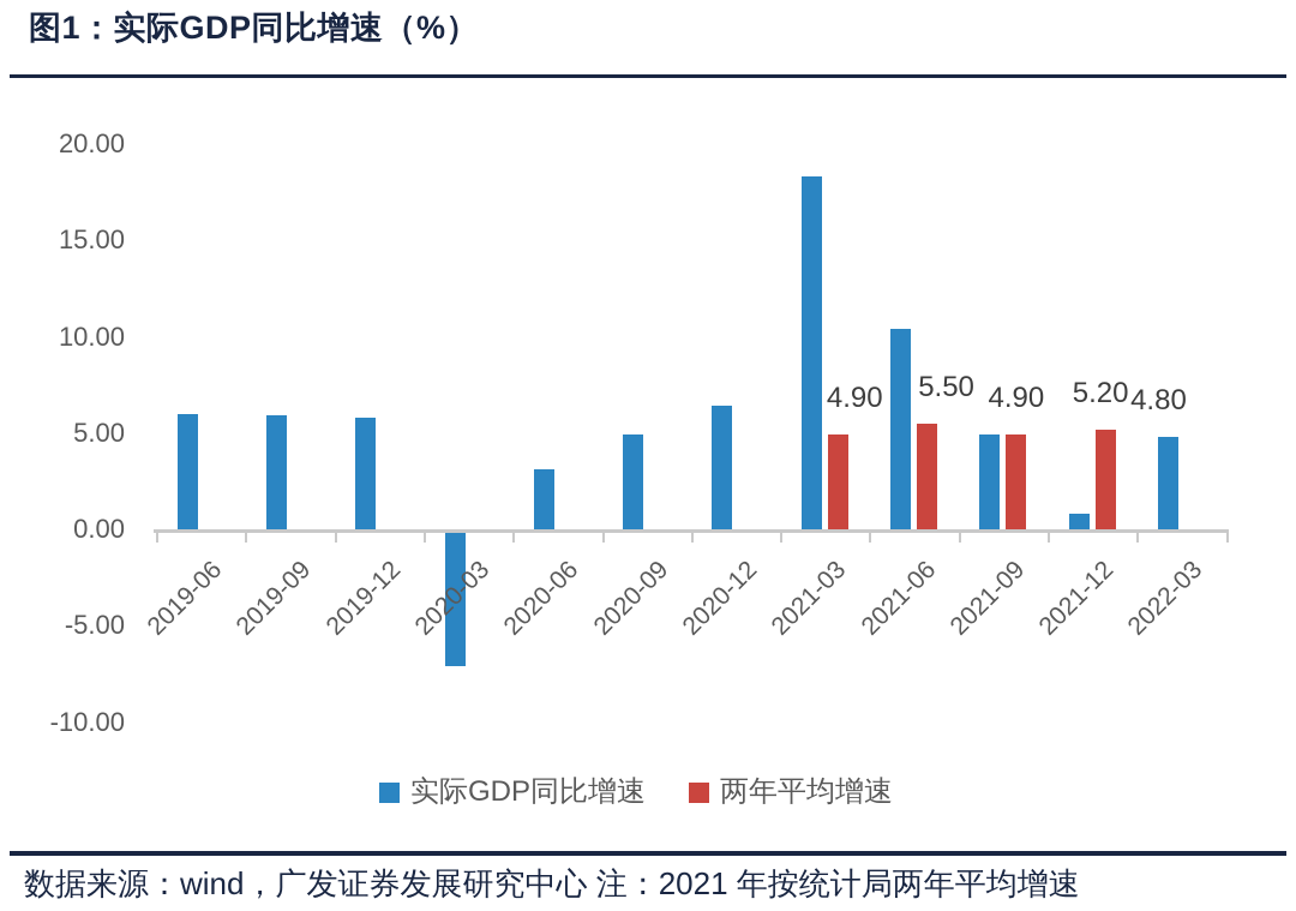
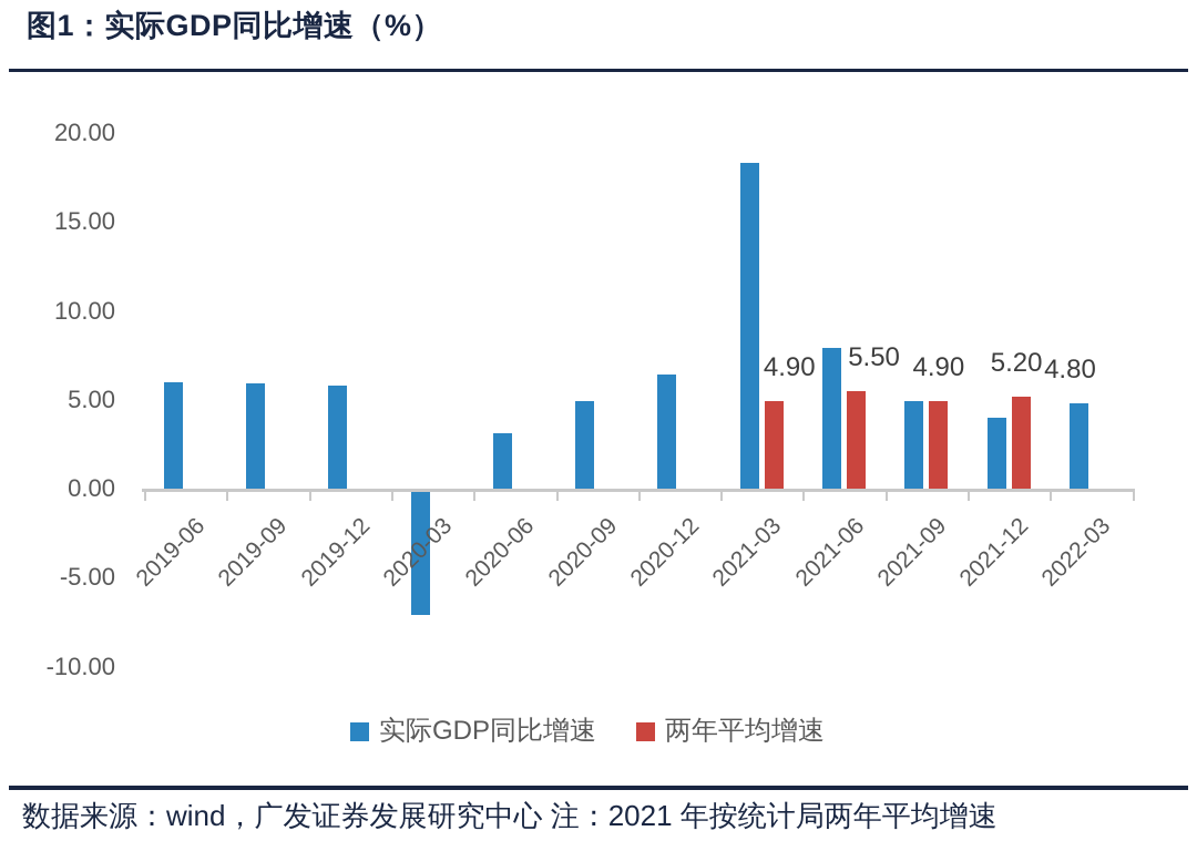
实际GDP同比增速/2021-06: 10.4 -> 7.9
实际GDP同比增速/2021-12: 0.8 -> 4.0
